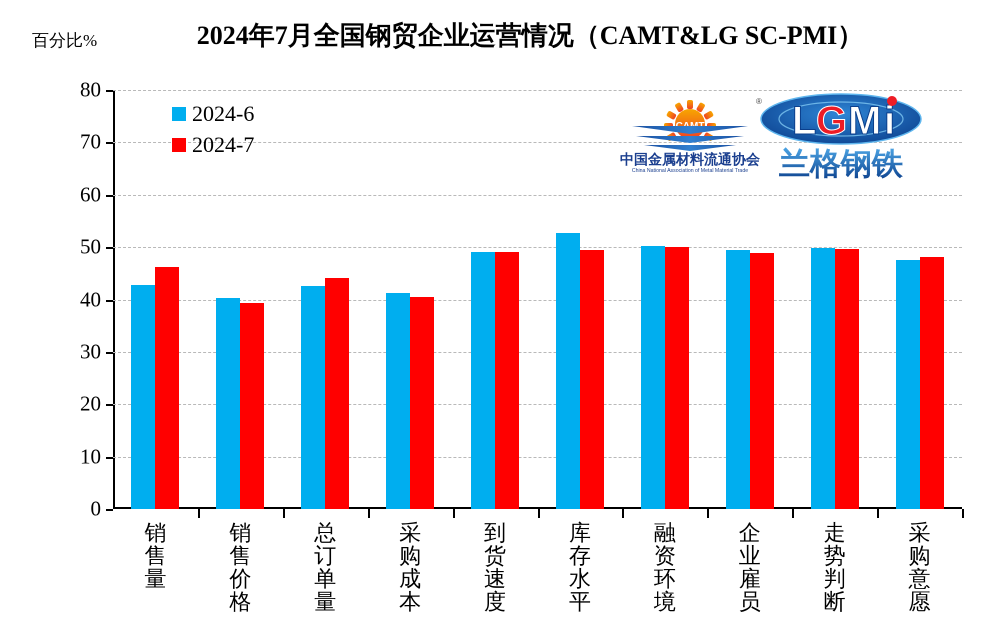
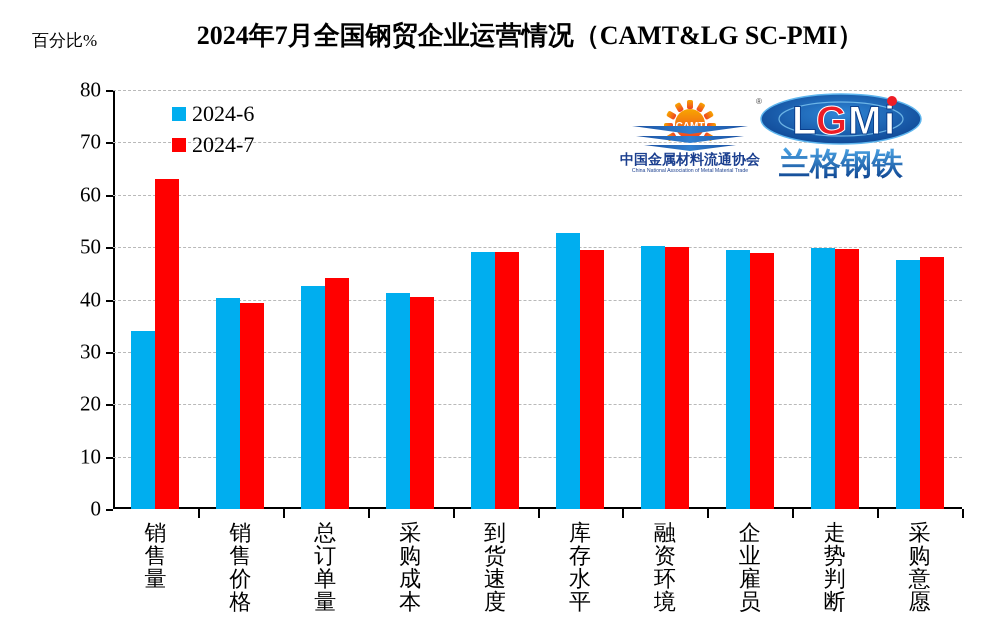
2024-6/销售量: 43 -> 34
2024-7/销售量: 46 -> 63
